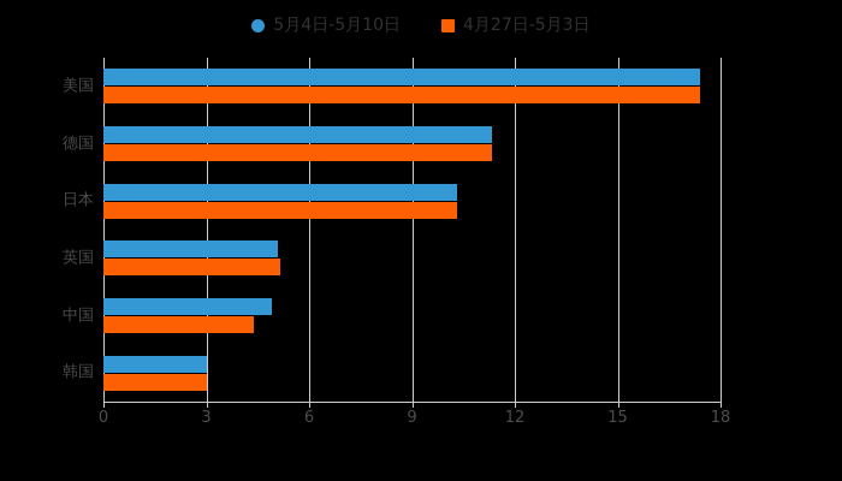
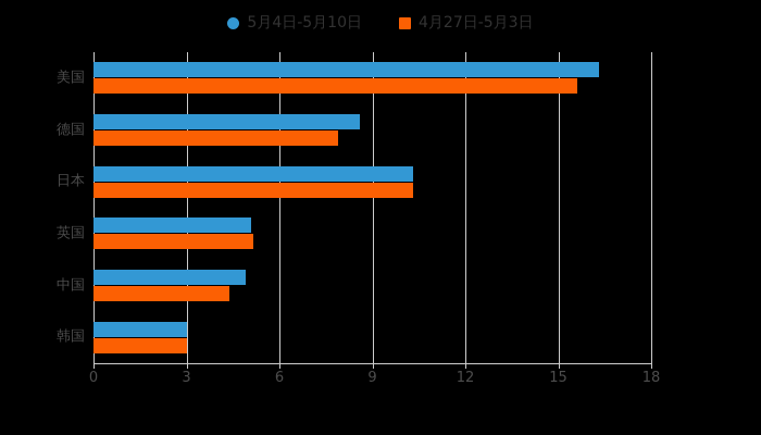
5月4日-5月10日/美国: 17.4 -> 16.3
4月27日-5月3日/美国: 17.4 -> 15.6
5月4日-5月10日/德国: 11.3 -> 8.6
4月27日-5月3日/德国: 11.3 -> 7.9
